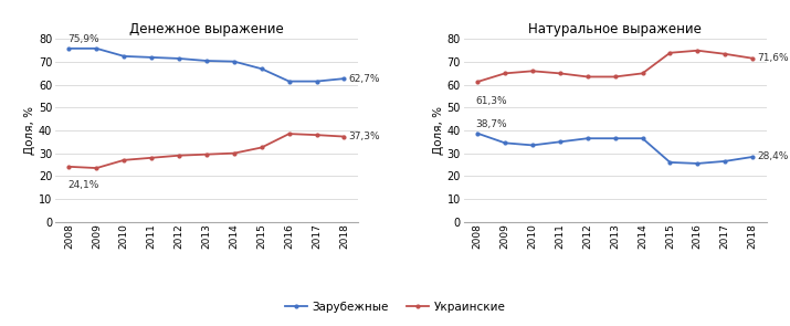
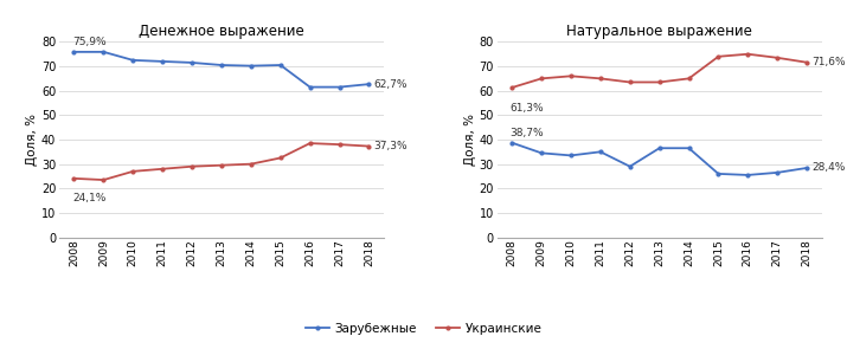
Денежное выражение/Зарубежные/2015: 67.0 -> 70.5
Натуральное выражение/Зарубежные/2012: 36.5 -> 29.0
